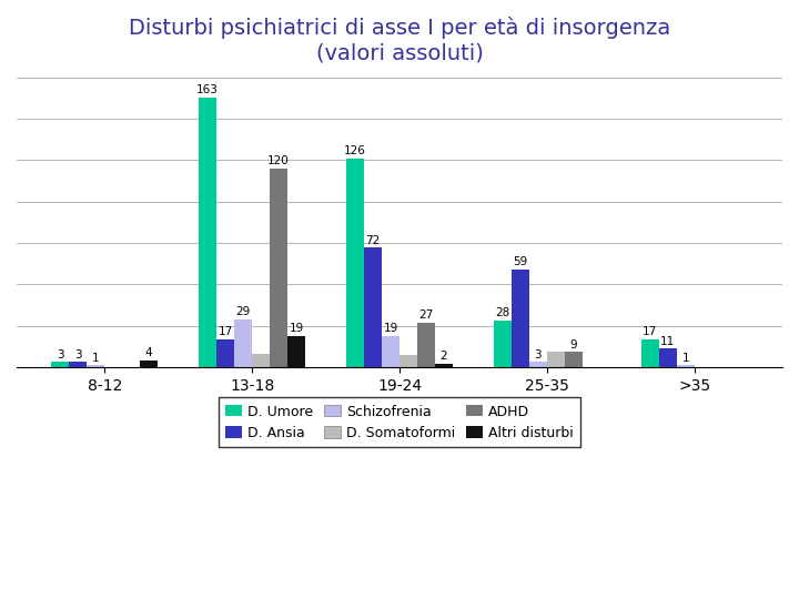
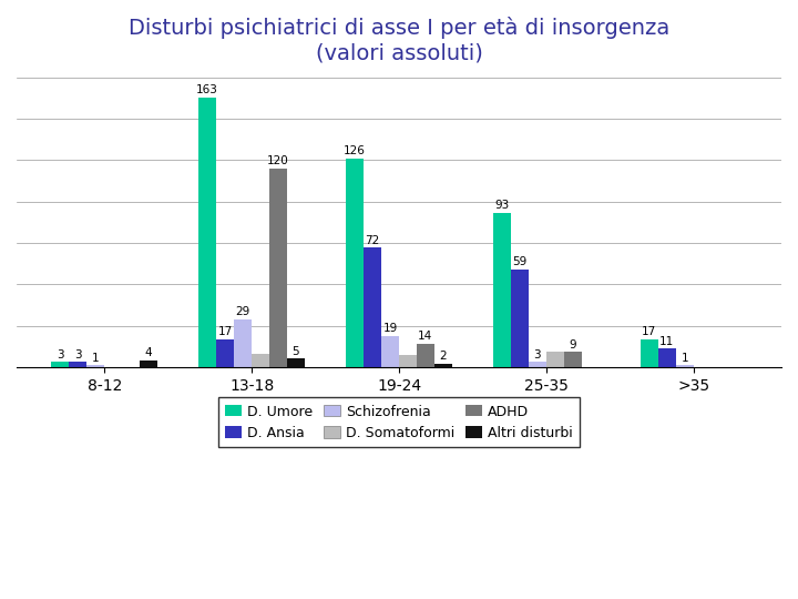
Altri disturbi/13-18: 19 -> 5
ADHD/19-24: 27 -> 14
D. Umore/25-35: 28 -> 93
